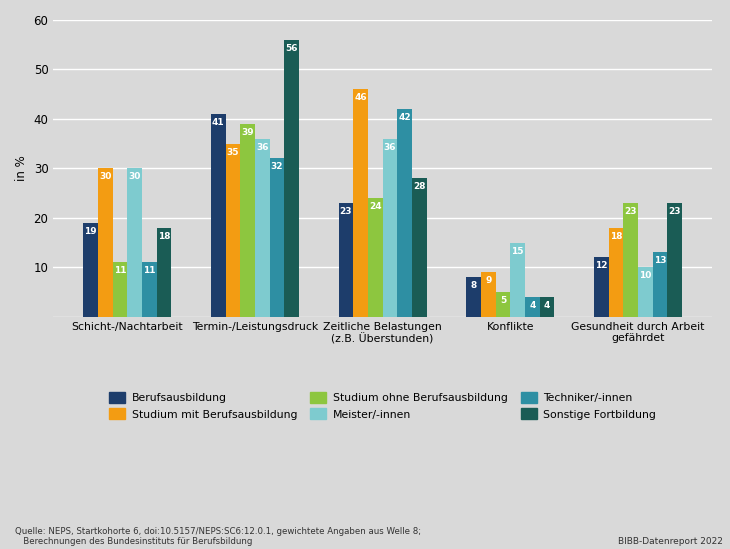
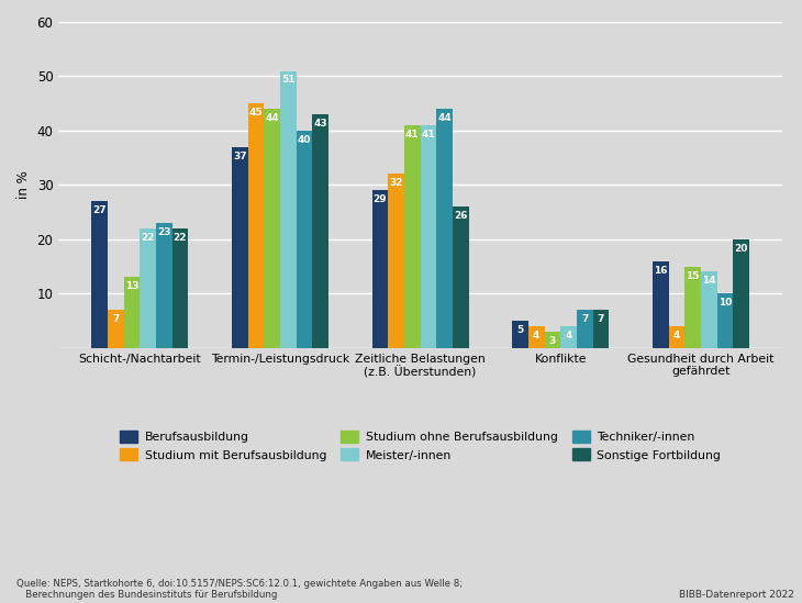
Berufsausbildung/Schicht-/Nachtarbeit: 19 -> 27
Studium mit Berufsausbildung/Schicht-/Nachtarbeit: 30 -> 7
Studium ohne Berufsausbildung/Schicht-/Nachtarbeit: 11 -> 13
Meister/-innen/Schicht-/Nachtarbeit: 30 -> 22
Techniker/-innen/Schicht-/Nachtarbeit: 11 -> 23
Sonstige Fortbildung/Schicht-/Nachtarbeit: 18 -> 22
Berufsausbildung/Termin-/Leistungsdruck: 41 -> 37
Studium mit Berufsausbildung/Termin-/Leistungsdruck: 35 -> 45
Studium ohne Berufsausbildung/Termin-/Leistungsdruck: 39 -> 44
Meister/-innen/Termin-/Leistungsdruck: 36 -> 51
Techniker/-innen/Termin-/Leistungsdruck: 32 -> 40
Sonstige Fortbildung/Termin-/Leistungsdruck: 56 -> 43
Berufsausbildung/Zeitliche Belastungen (z.B. Überstunden): 23 -> 29
Studium mit Berufsausbildung/Zeitliche Belastungen (z.B. Überstunden): 46 -> 32
Studium ohne Berufsausbildung/Zeitliche Belastungen (z.B. Überstunden): 24 -> 41
Meister/-innen/Zeitliche Belastungen (z.B. Überstunden): 36 -> 41
Techniker/-innen/Zeitliche Belastungen (z.B. Überstunden): 42 -> 44
Sonstige Fortbildung/Zeitliche Belastungen (z.B. Überstunden): 28 -> 26
Berufsausbildung/Konflikte: 8 -> 5
Studium mit Berufsausbildung/Konflikte: 9 -> 4
Studium ohne Berufsausbildung/Konflikte: 5 -> 3
Meister/-innen/Konflikte: 15 -> 4
Techniker/-innen/Konflikte: 4 -> 7
Sonstige Fortbildung/Konflikte: 4 -> 7
Berufsausbildung/Gesundheit durch Arbeit gefährdet: 12 -> 16
Studium mit Berufsausbildung/Gesundheit durch Arbeit gefährdet: 18 -> 4
Studium ohne Berufsausbildung/Gesundheit durch Arbeit gefährdet: 23 -> 15
Meister/-innen/Gesundheit durch Arbeit gefährdet: 10 -> 14
Techniker/-innen/Gesundheit durch Arbeit gefährdet: 13 -> 10
Sonstige Fortbildung/Gesundheit durch Arbeit gefährdet: 23 -> 20
